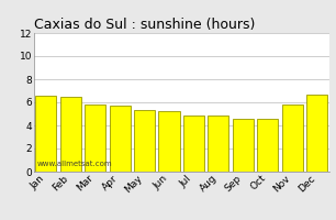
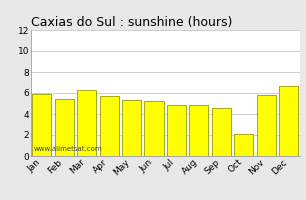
Jan: 6.6 -> 5.9
Feb: 6.5 -> 5.4
Mar: 5.8 -> 6.3
Oct: 4.6 -> 2.1
